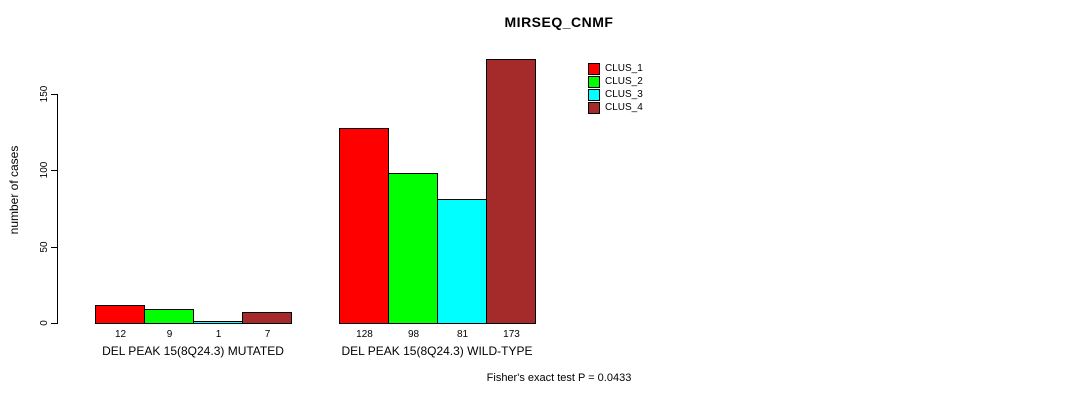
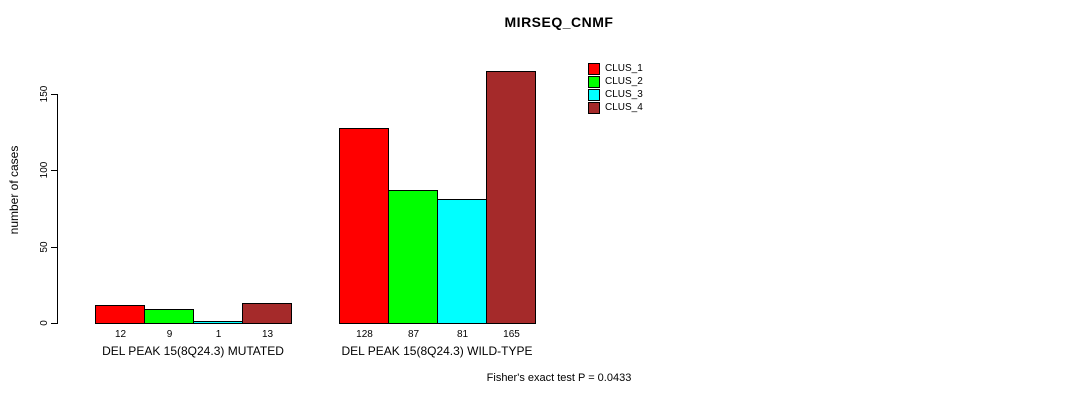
CLUS_4/DEL PEAK 15(8Q24.3) MUTATED: 7 -> 13
CLUS_2/DEL PEAK 15(8Q24.3) WILD-TYPE: 98 -> 87
CLUS_4/DEL PEAK 15(8Q24.3) WILD-TYPE: 173 -> 165
